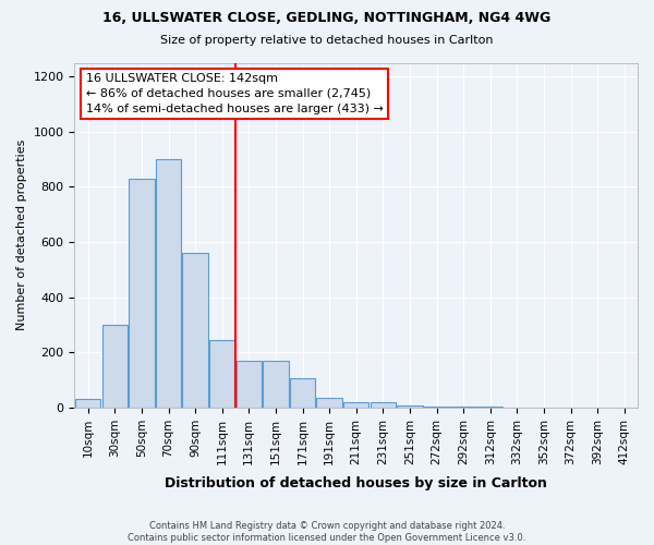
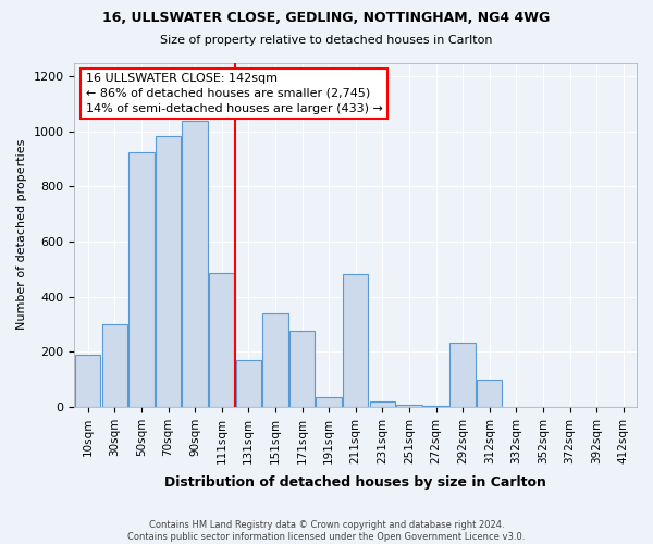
10sqm: 30 -> 190
50sqm: 830 -> 925
70sqm: 900 -> 985
90sqm: 560 -> 1040
111sqm: 245 -> 485
151sqm: 170 -> 340
171sqm: 105 -> 275
211sqm: 20 -> 480
292sqm: 5 -> 235
312sqm: 3 -> 100
